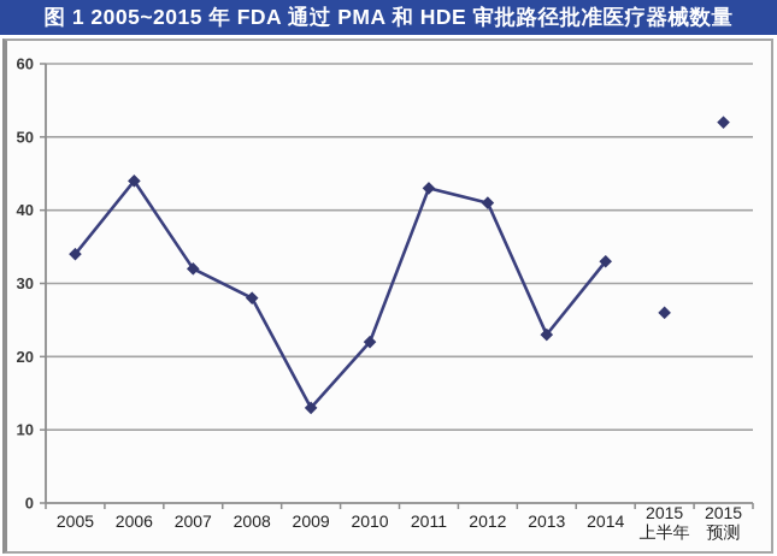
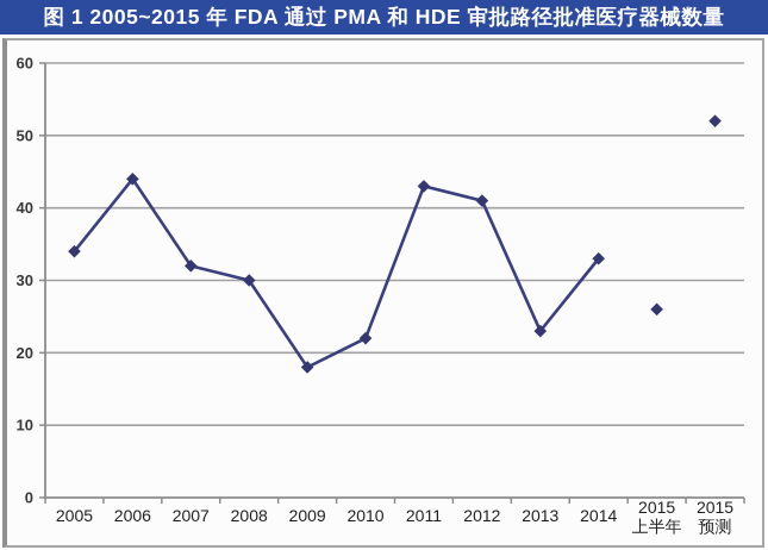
2008: 28 -> 30
2009: 13 -> 18
